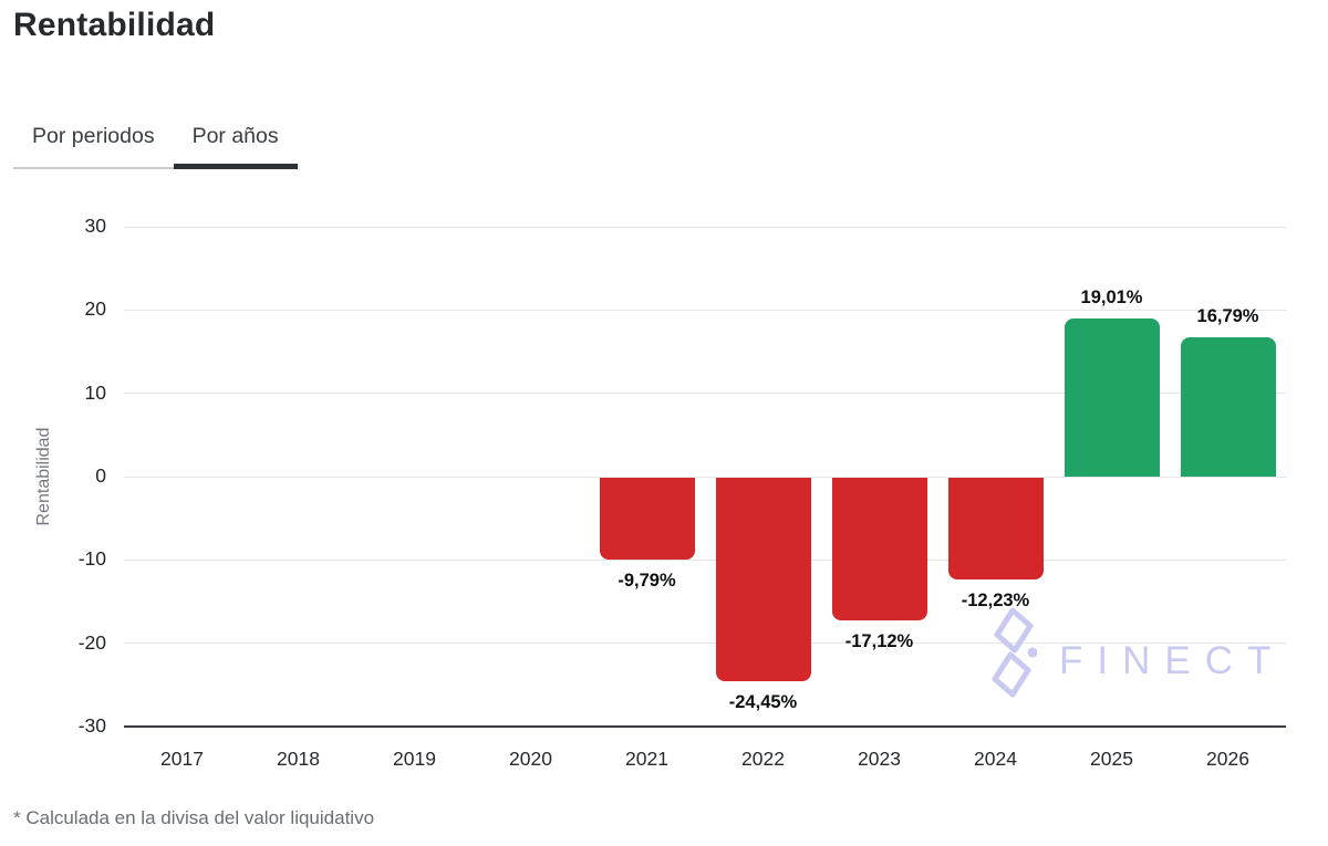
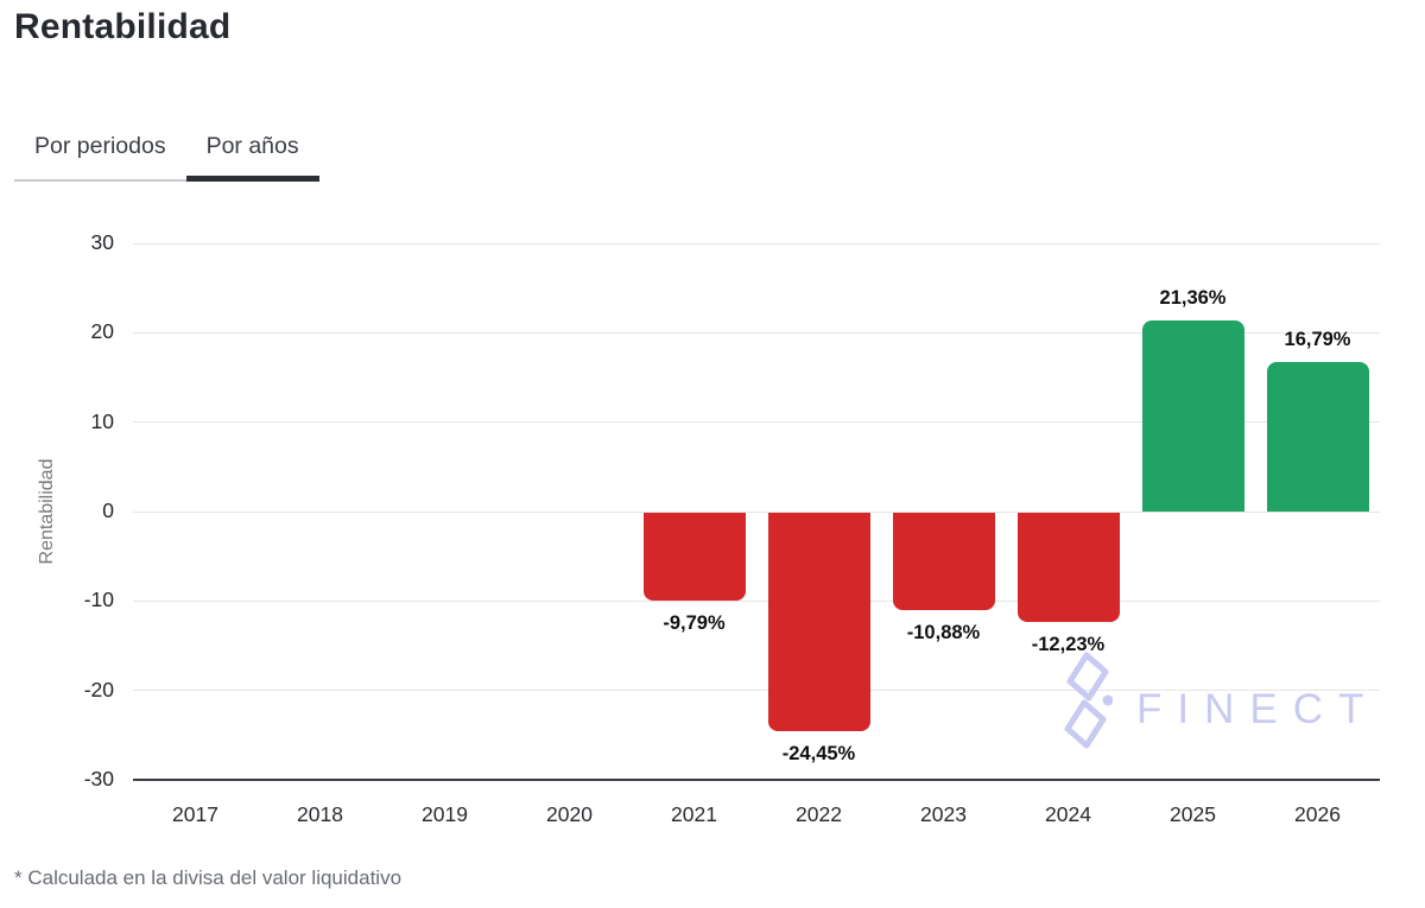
2023: -17,12% -> -10,88%
2025: 19,01% -> 21,36%
